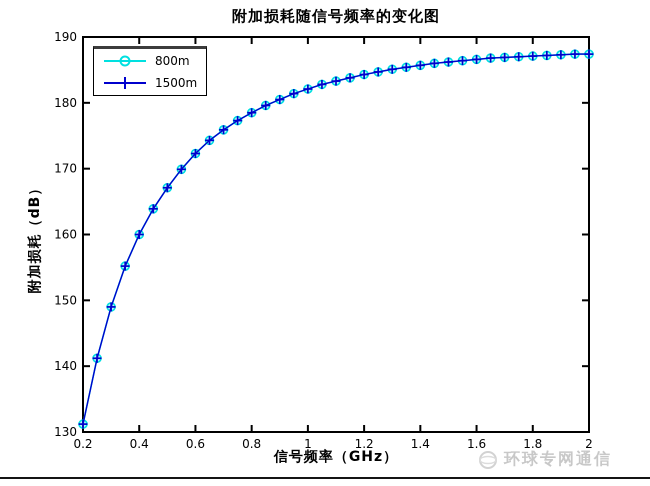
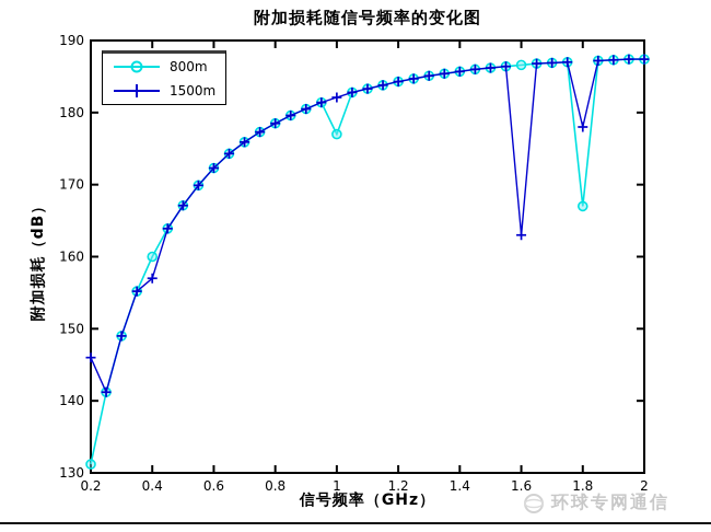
1500m/0.2: 131 -> 146
1500m/0.4: 160 -> 157
800m/1: 182 -> 177
1500m/1.6: 187 -> 163
800m/1.8: 187 -> 167
1500m/1.8: 187 -> 178
